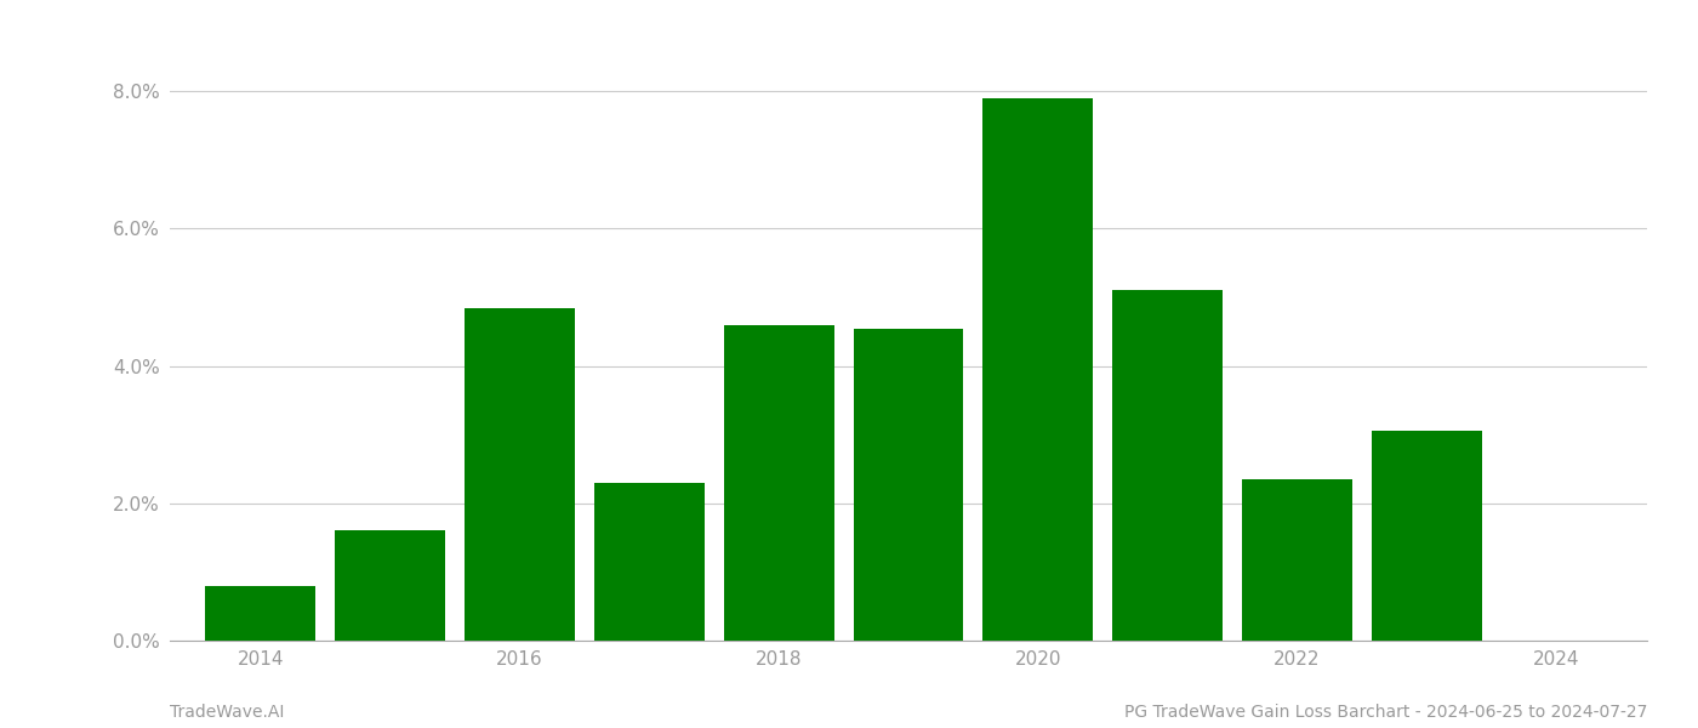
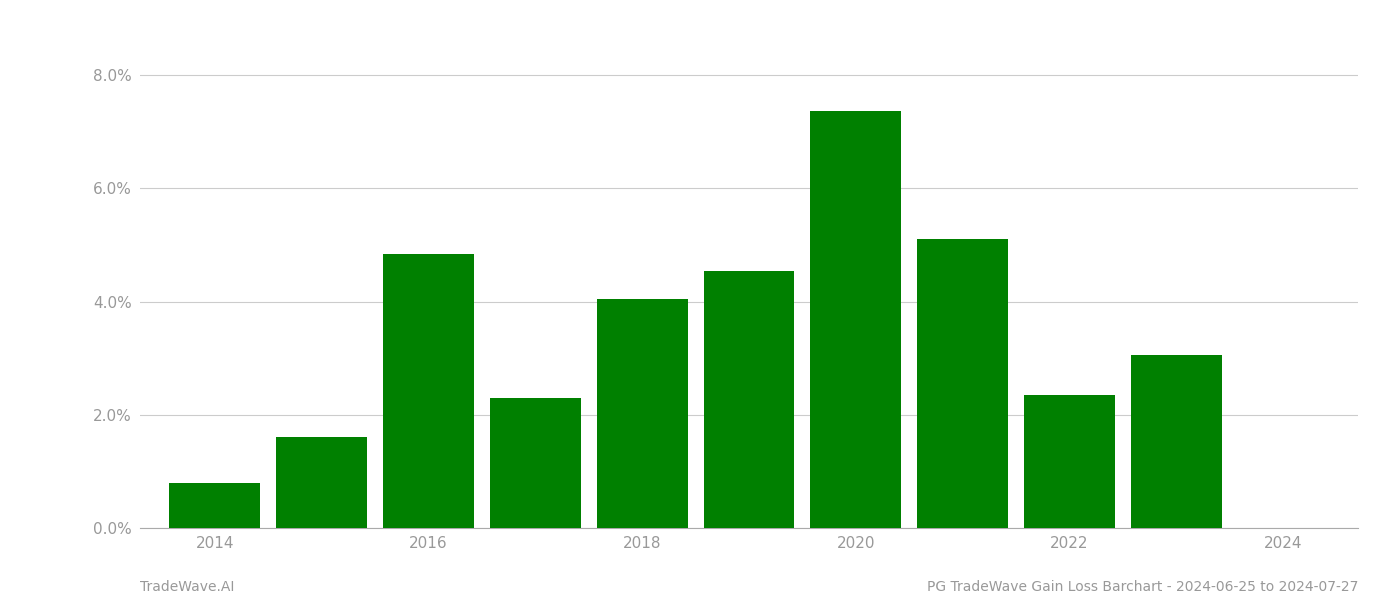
2018: 4.60% -> 4.04%
2020: 7.90% -> 7.36%
